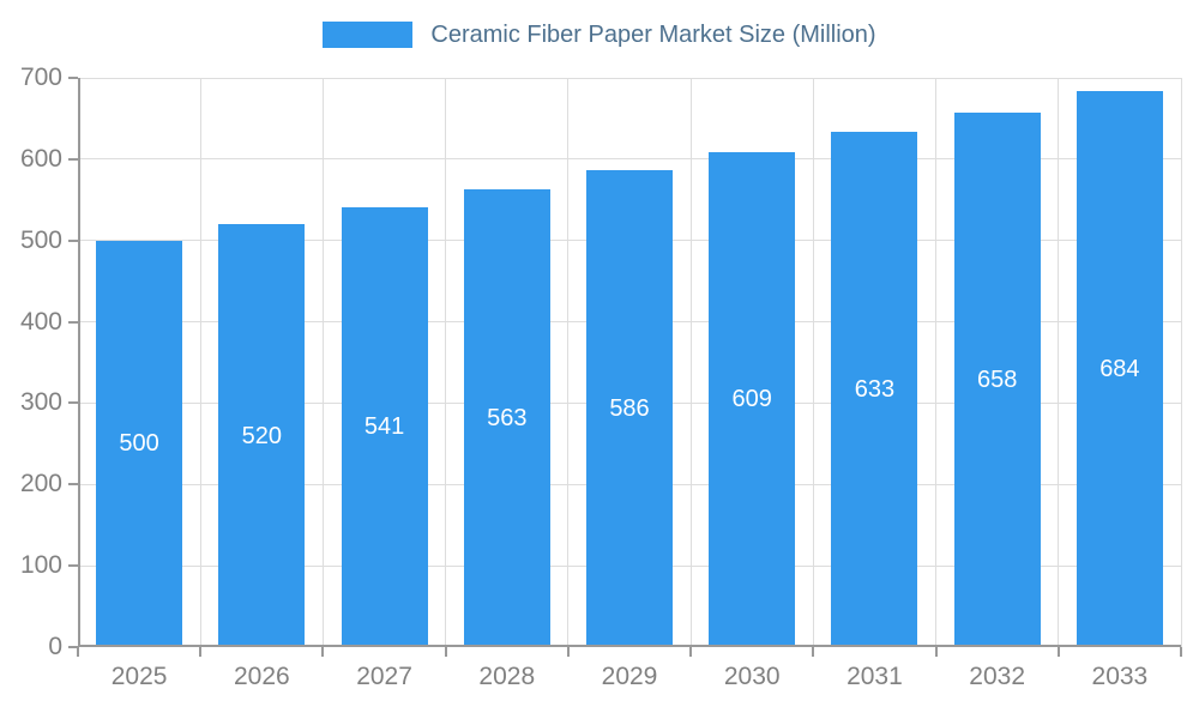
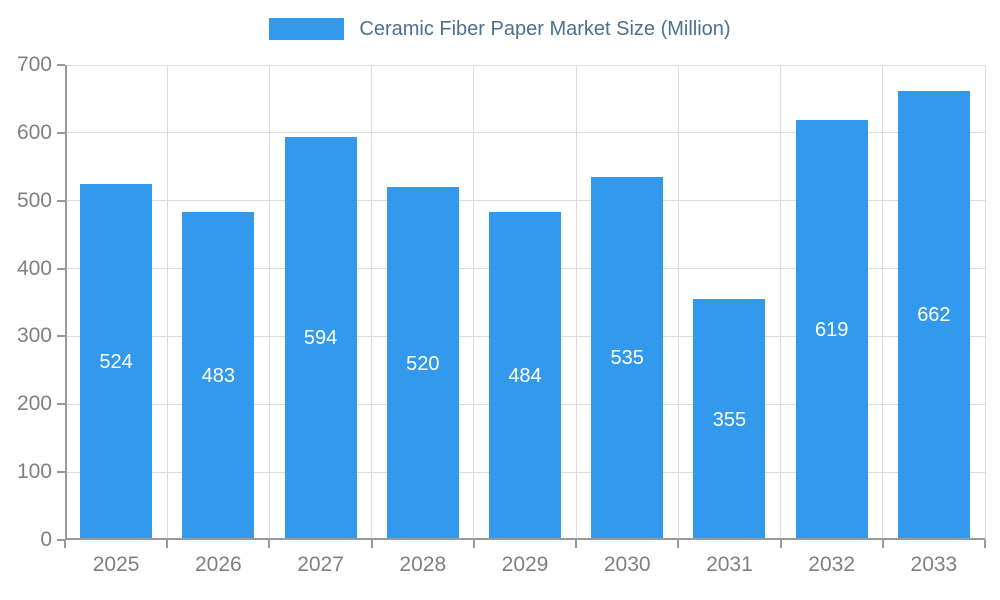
2025: 500 -> 524
2026: 520 -> 483
2027: 541 -> 594
2028: 563 -> 520
2029: 586 -> 484
2030: 609 -> 535
2031: 633 -> 355
2032: 658 -> 619
2033: 684 -> 662
